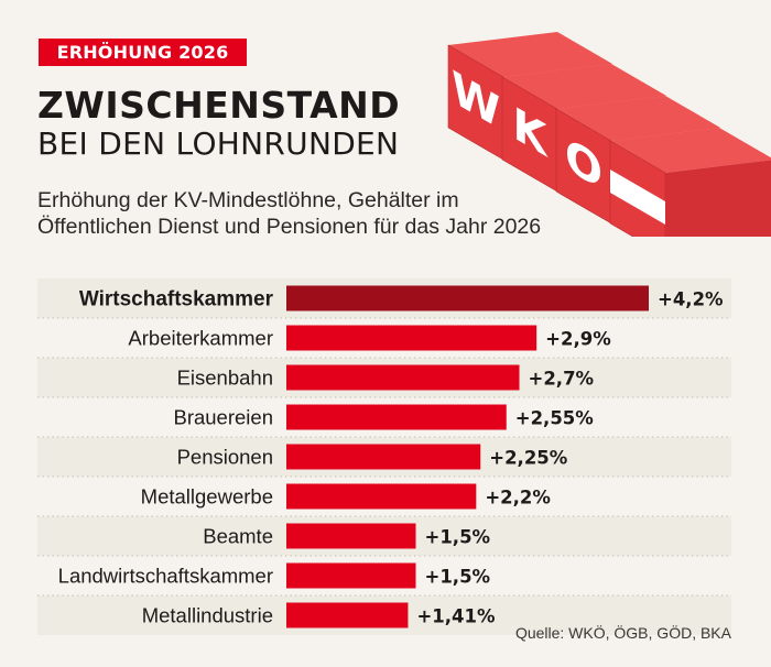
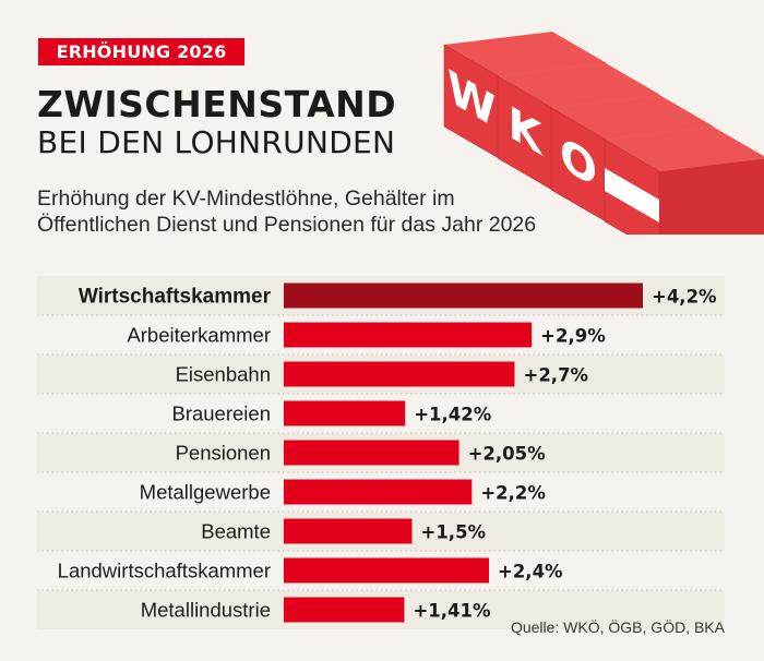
Brauereien: +2,55% -> +1,42%
Pensionen: +2,25% -> +2,05%
Landwirtschaftskammer: +1,5% -> +2,4%
